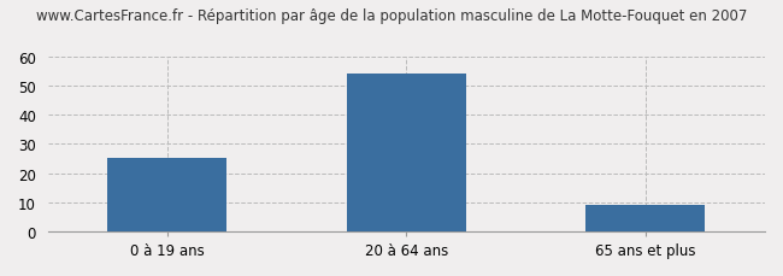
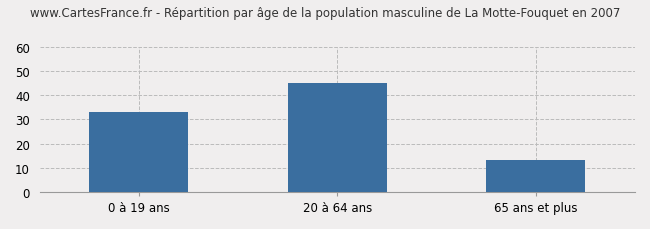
0 à 19 ans: 25 -> 33
20 à 64 ans: 54 -> 45
65 ans et plus: 9 -> 13
